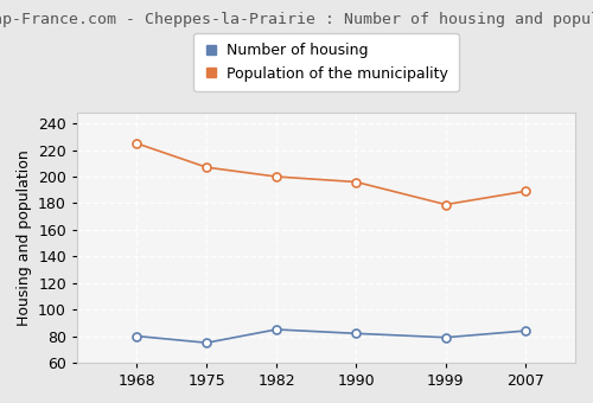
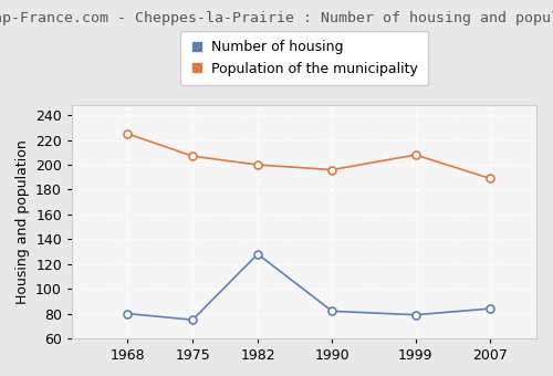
Number of housing/1982: 85 -> 128
Population of the municipality/1999: 179 -> 208
